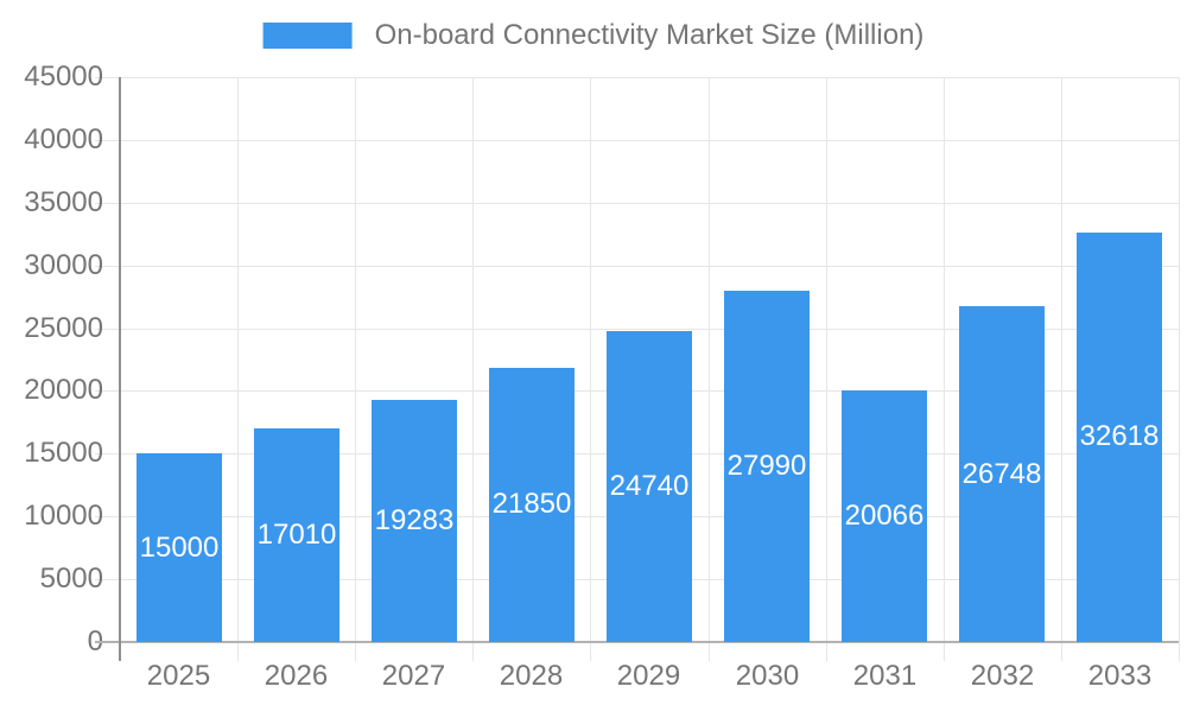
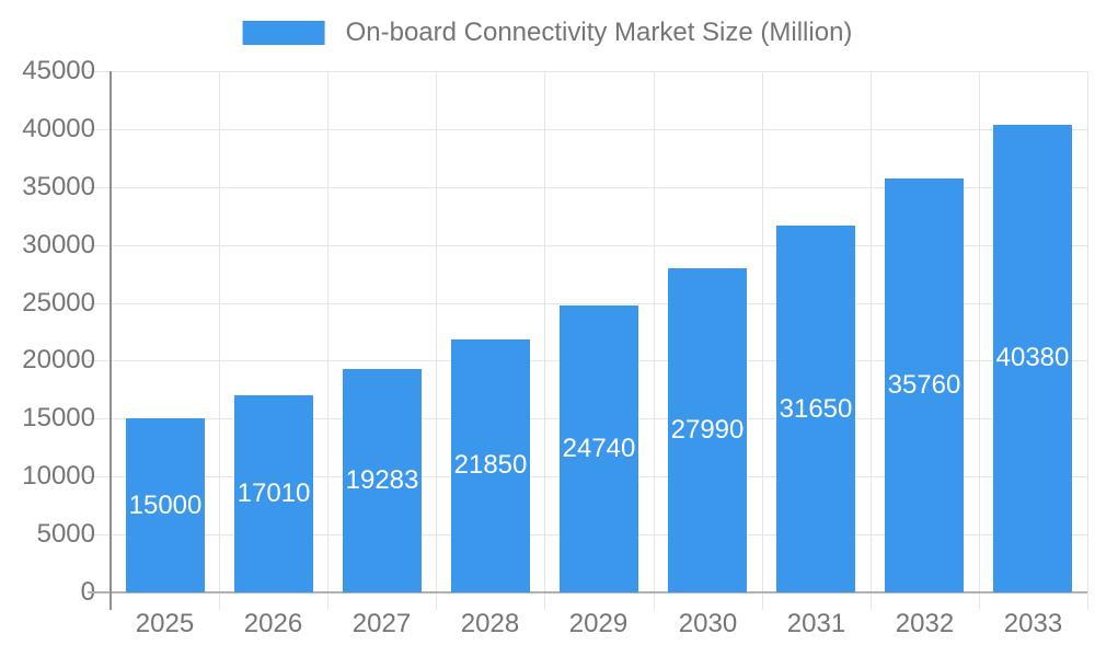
2031: 20066 -> 31650
2032: 26748 -> 35760
2033: 32618 -> 40380
